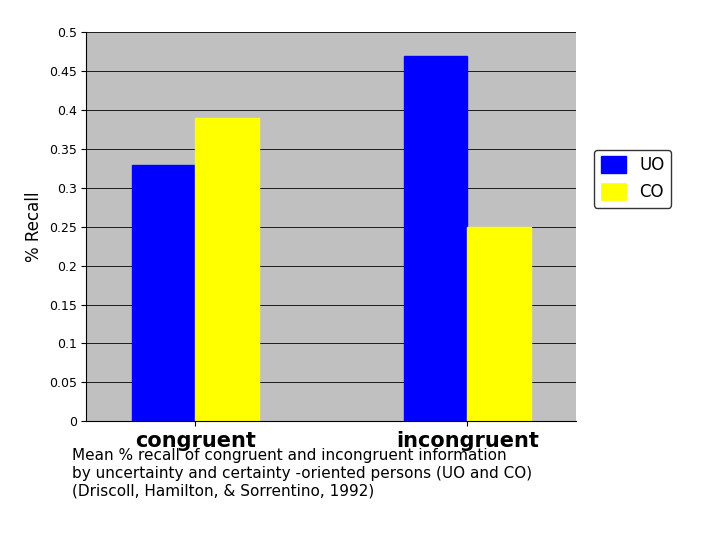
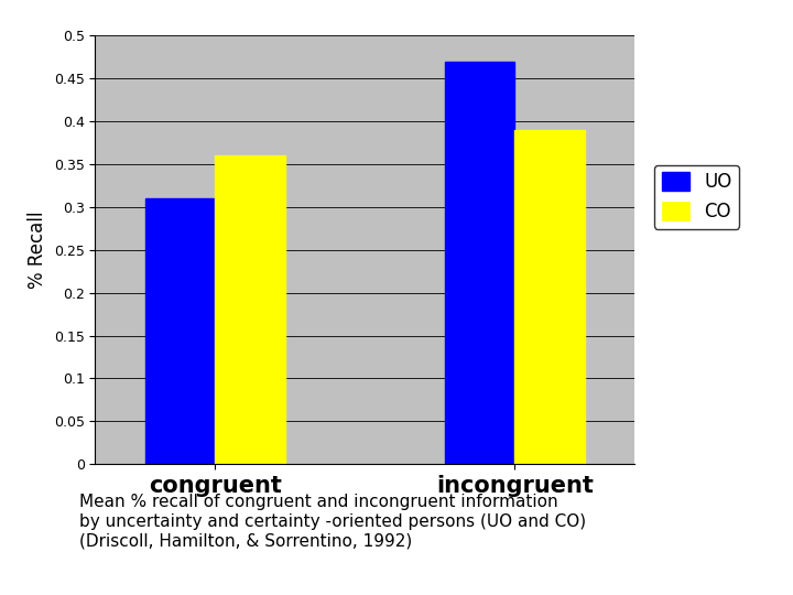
UO/congruent: 0.33 -> 0.31
CO/congruent: 0.39 -> 0.36
CO/incongruent: 0.25 -> 0.39
